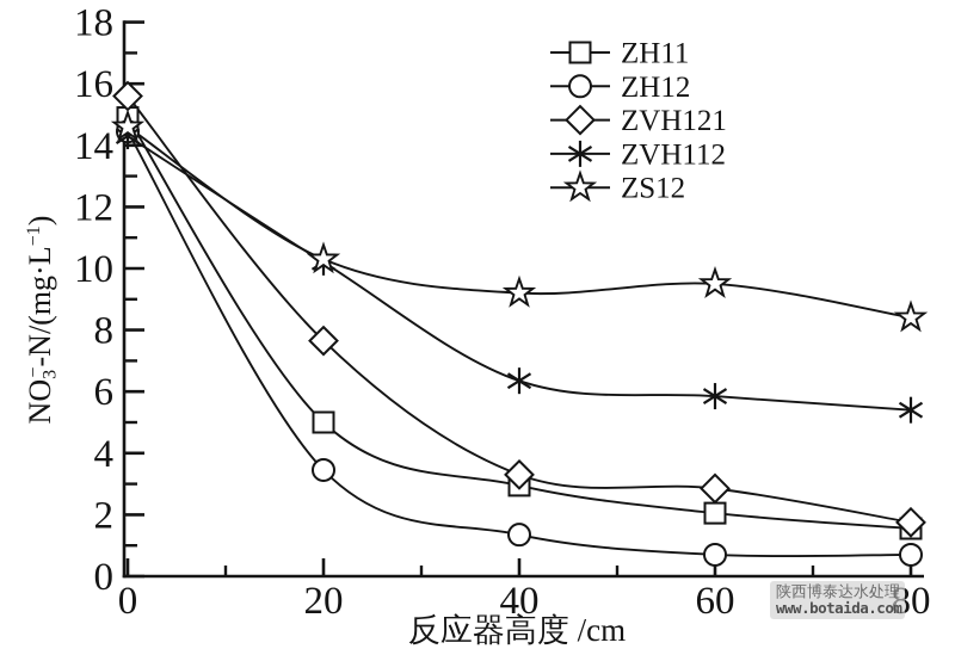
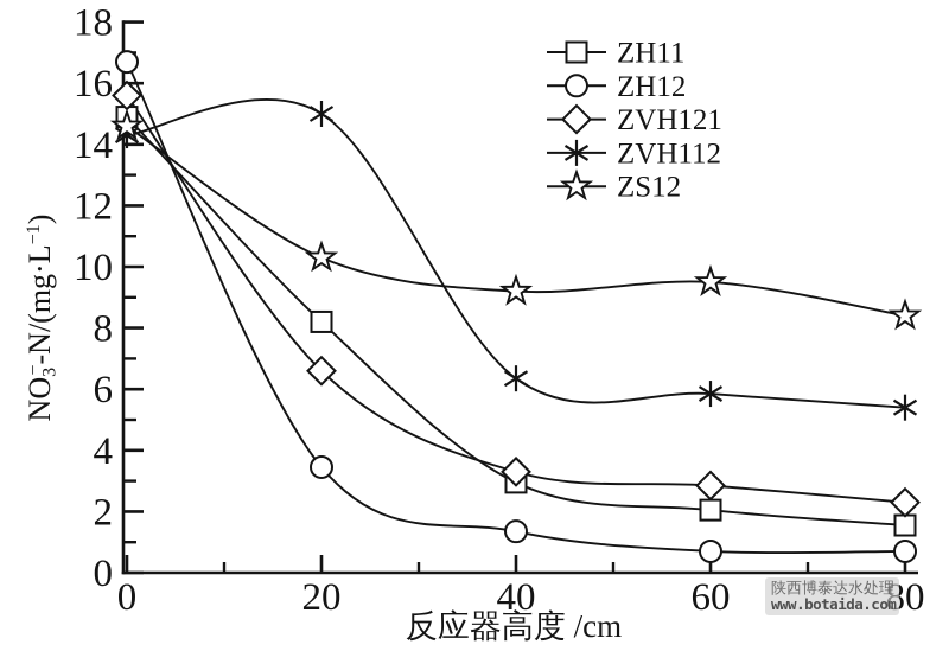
ZH12/0: 14.4 -> 16.7
ZH11/20: 5.0 -> 8.2
ZVH121/20: 7.7 -> 6.6
ZVH112/20: 10.2 -> 15.0
ZVH121/80: 1.8 -> 2.3
